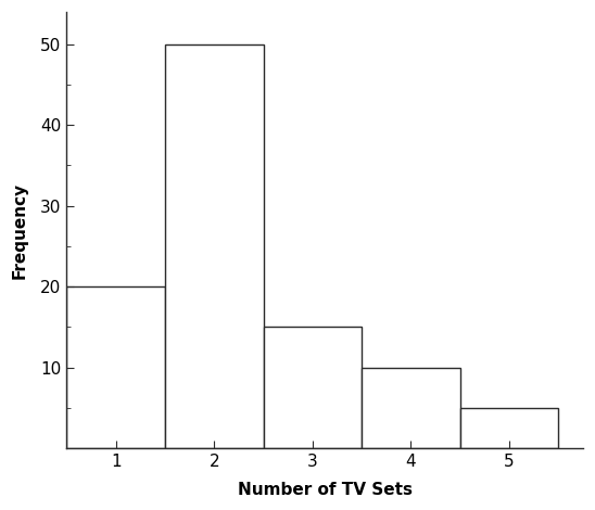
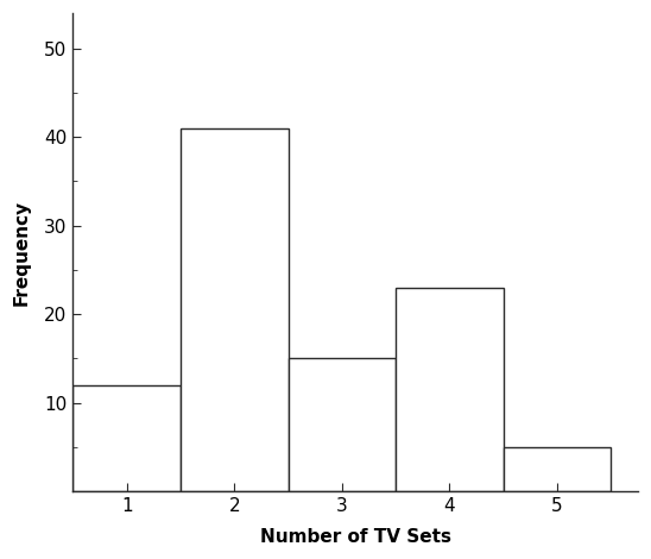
1: 20 -> 12
2: 50 -> 41
4: 10 -> 23
